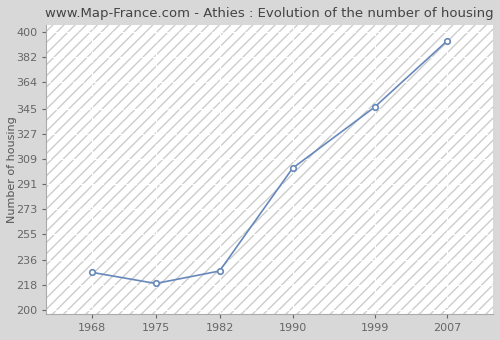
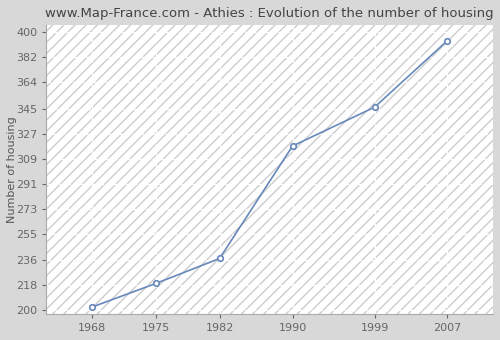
1968: 227 -> 202
1982: 228 -> 237
1990: 302 -> 318
